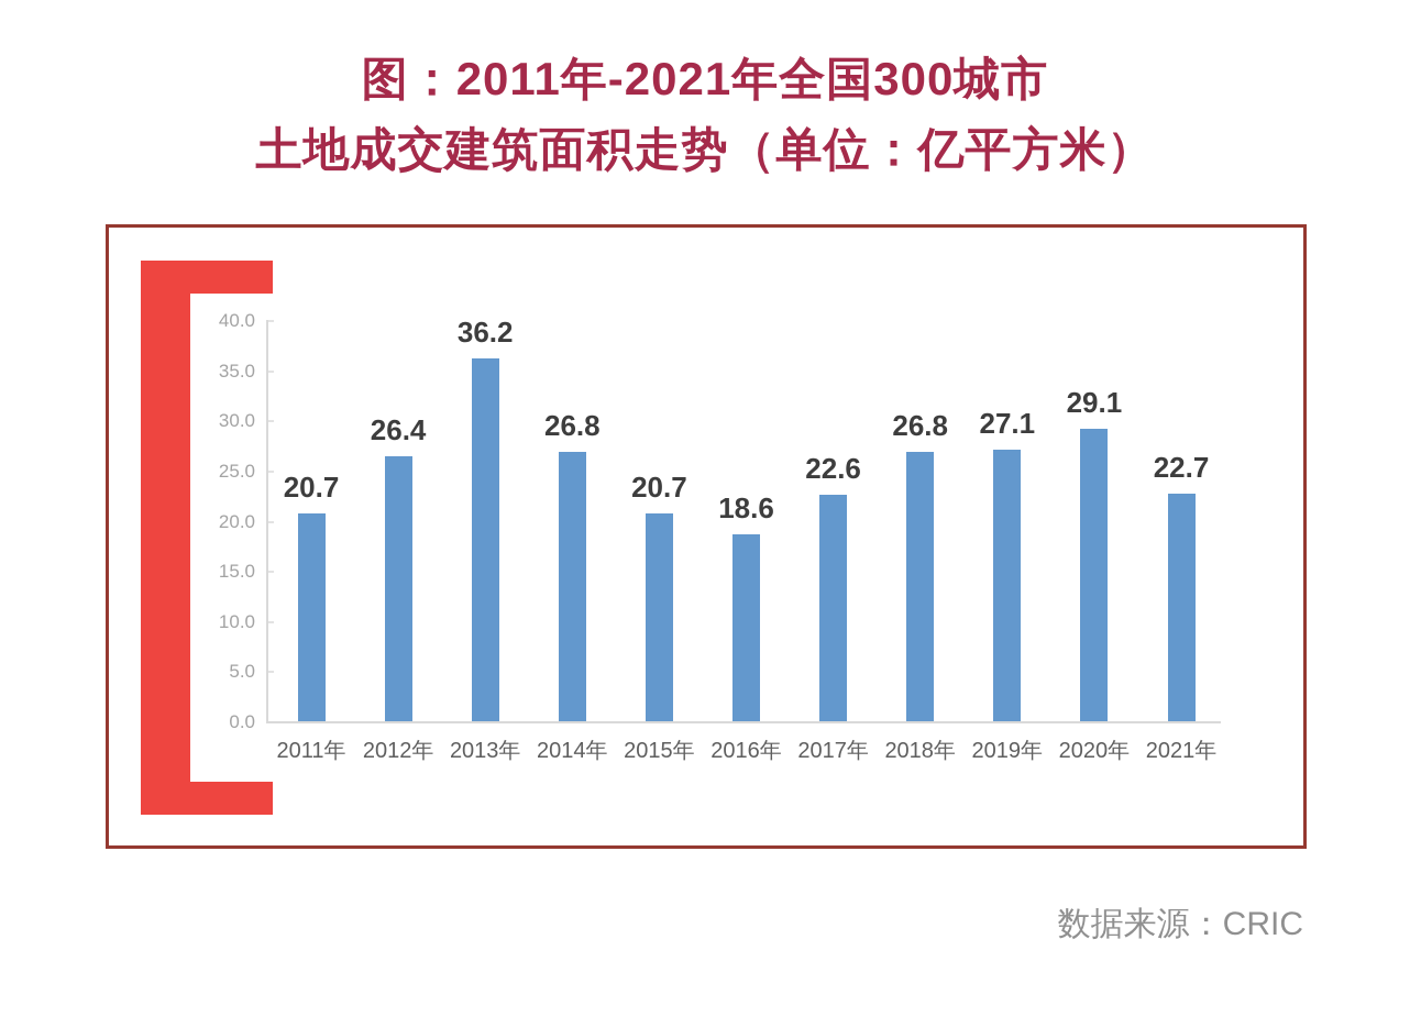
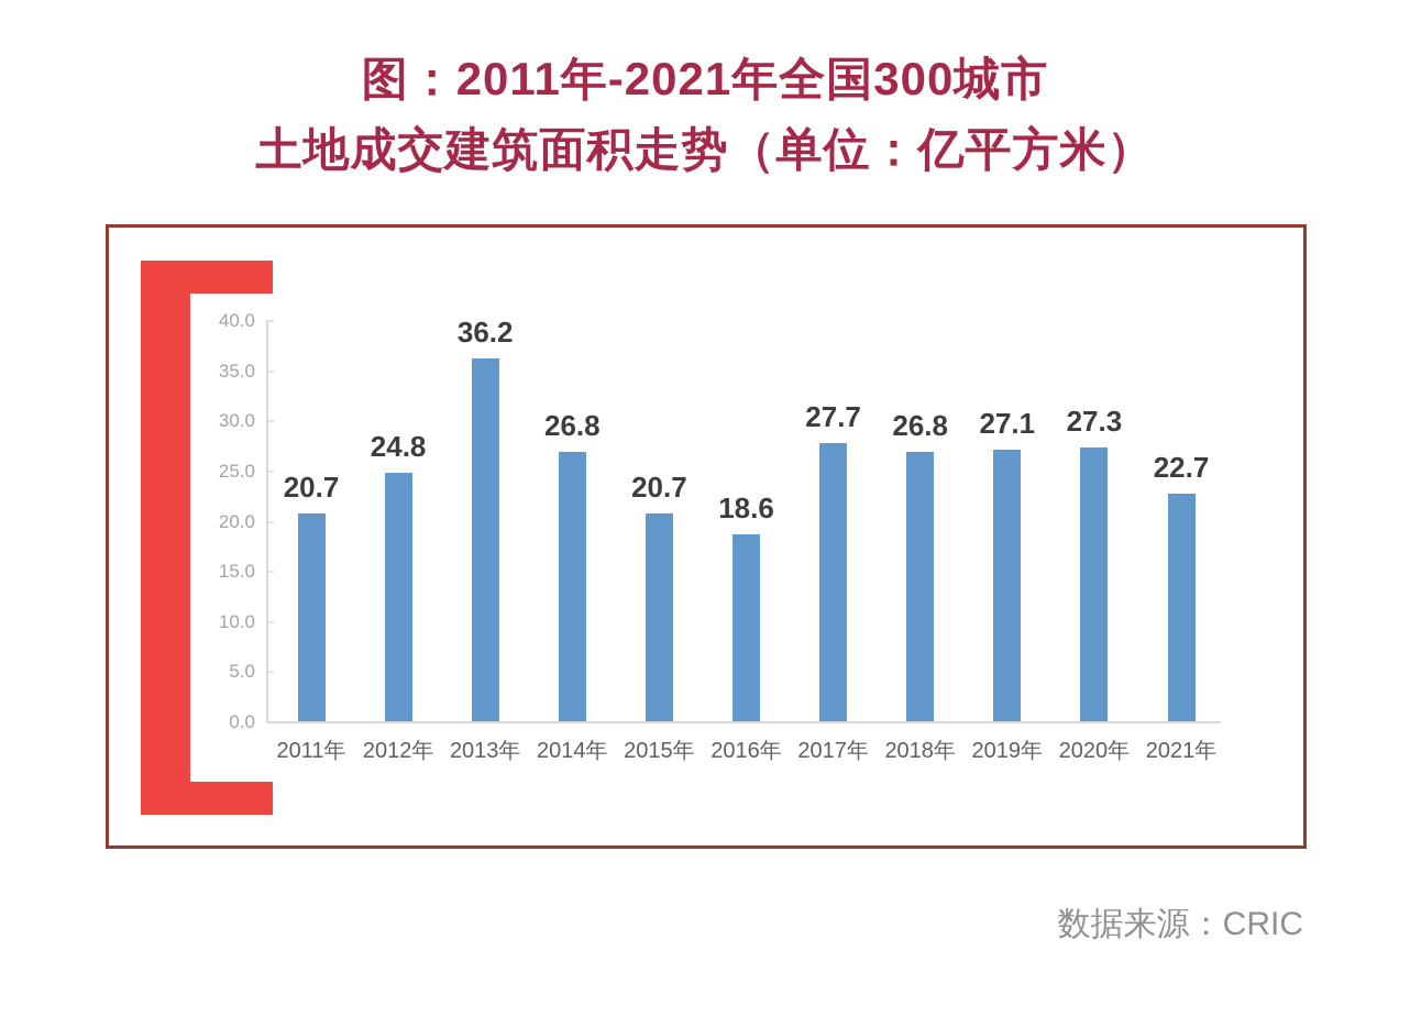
2012年: 26.4 -> 24.8
2017年: 22.6 -> 27.7
2020年: 29.1 -> 27.3
